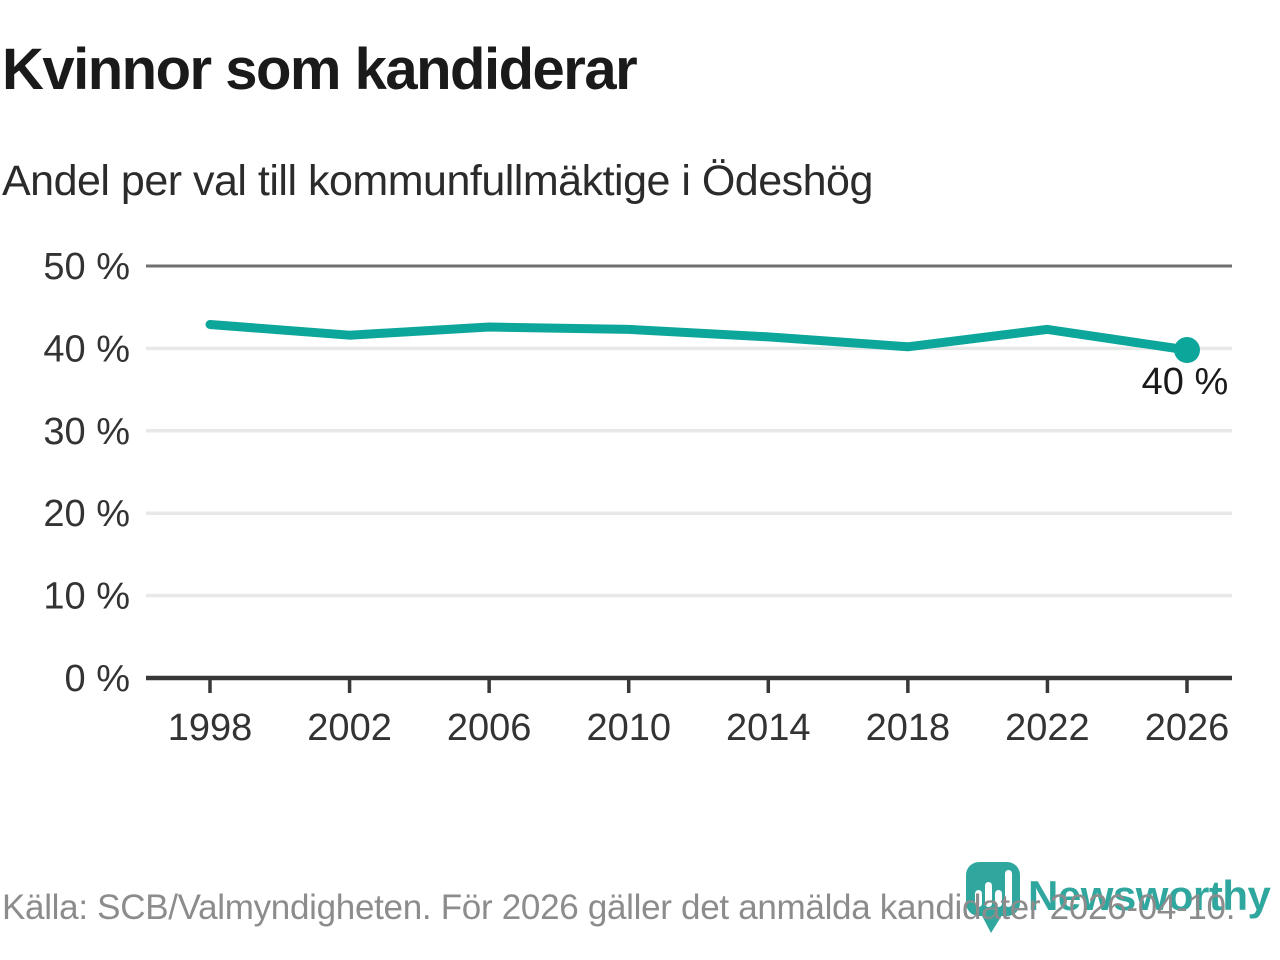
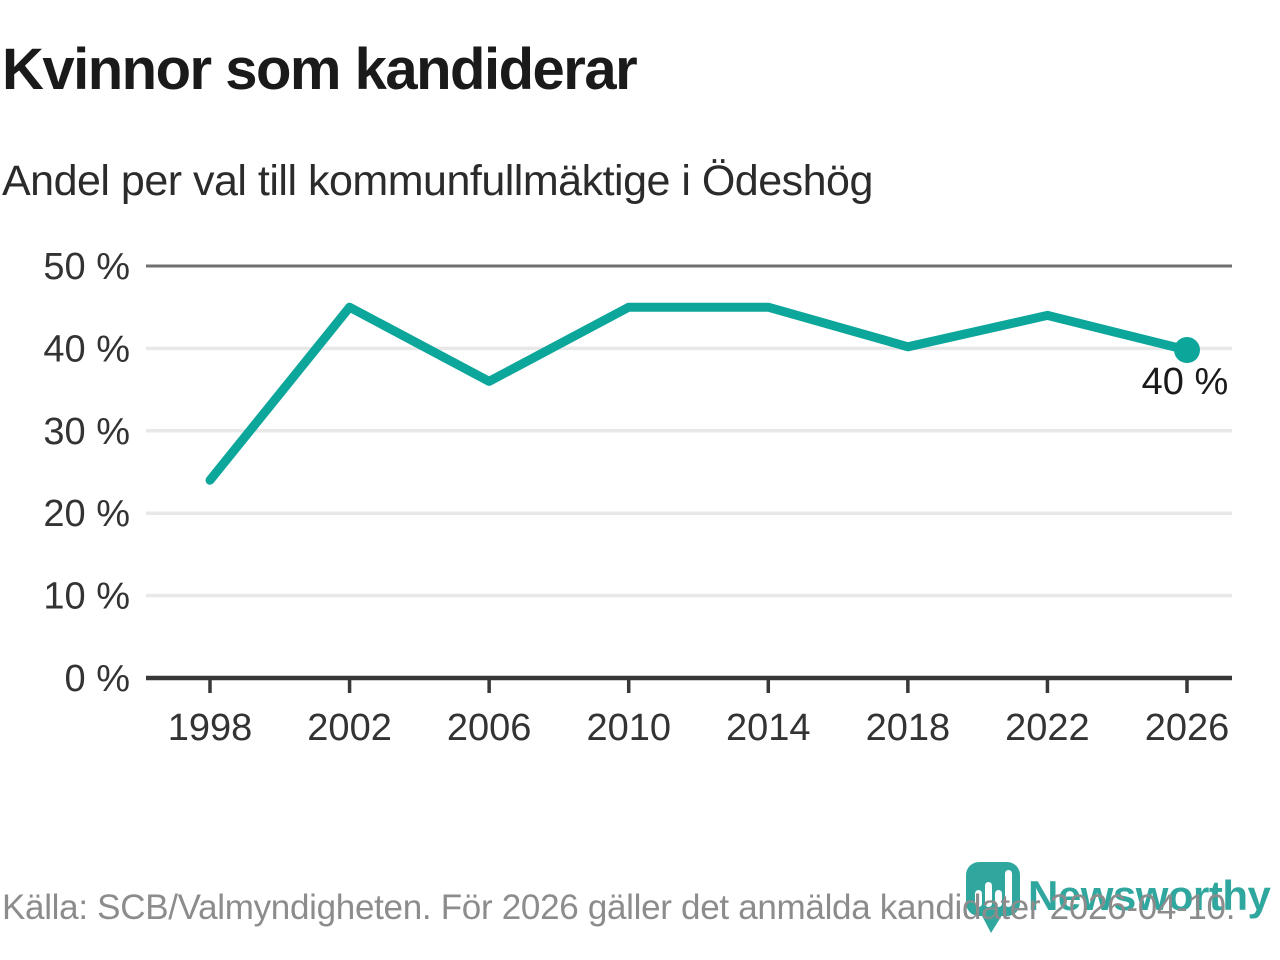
1998: 43% -> 24%
2002: 42% -> 45%
2006: 43% -> 36%
2010: 42% -> 45%
2014: 41% -> 45%
2022: 42% -> 44%
